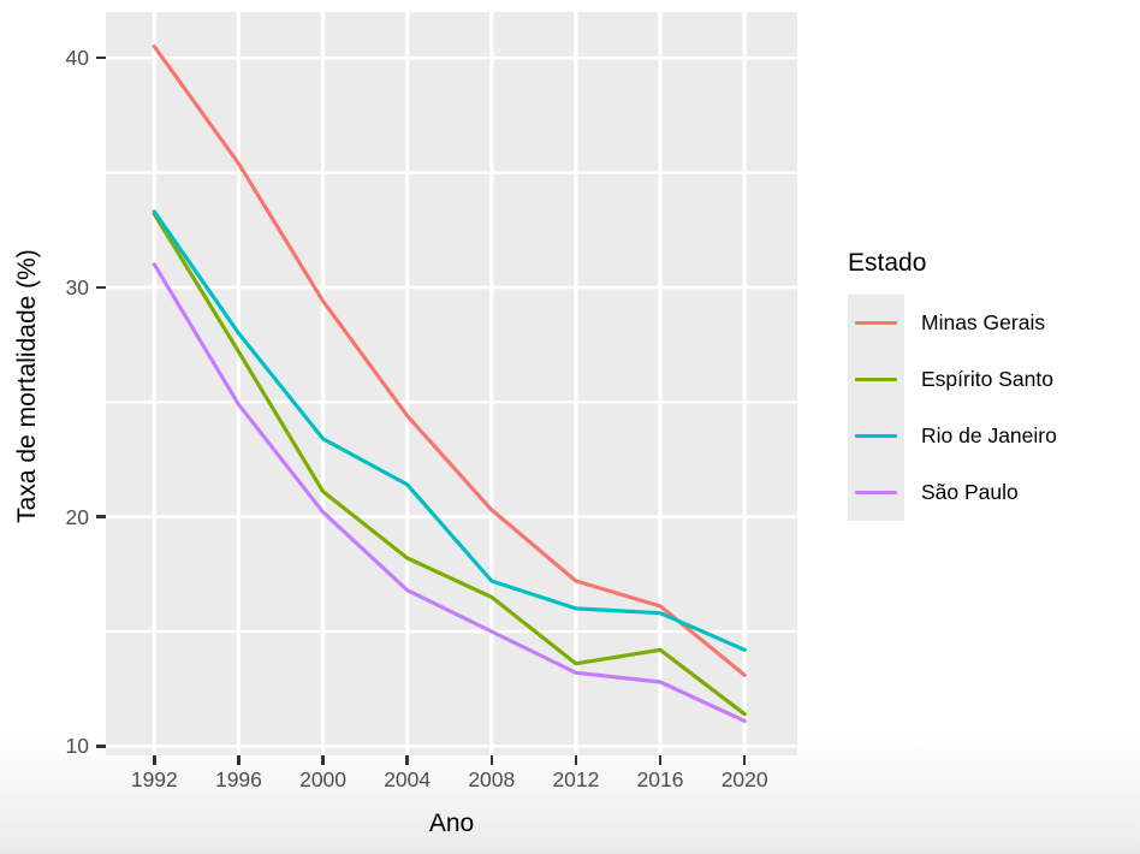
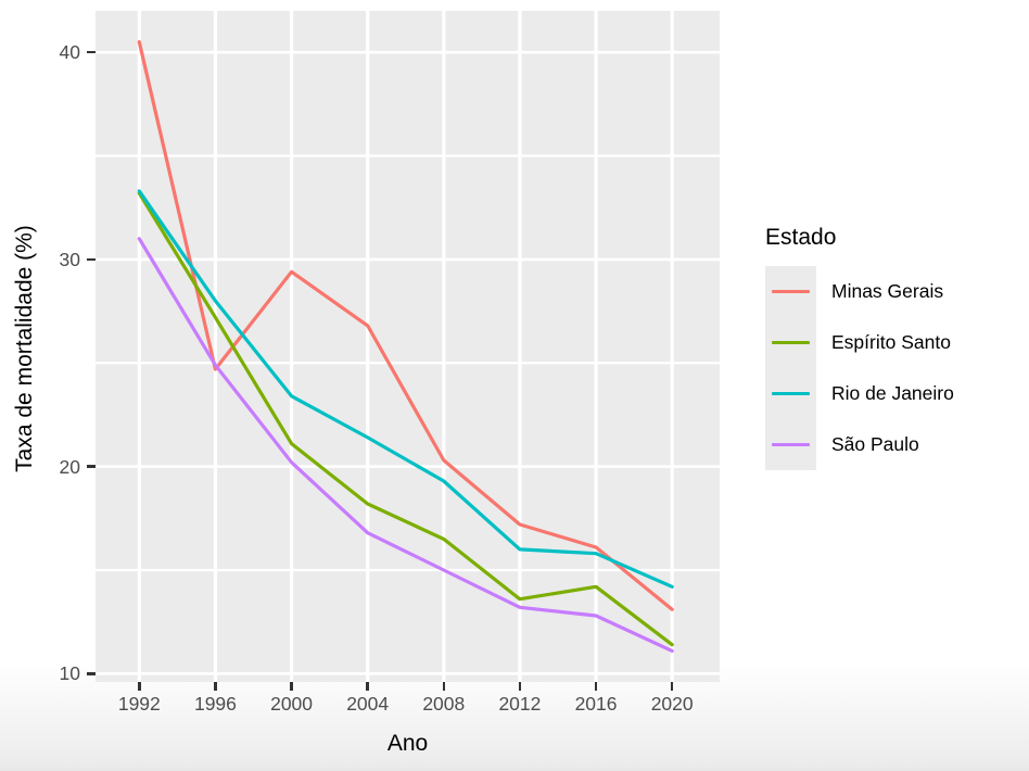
Minas Gerais/1996: 35.4 -> 24.7
Minas Gerais/2004: 24.4 -> 26.8
Rio de Janeiro/2008: 17.2 -> 19.3
